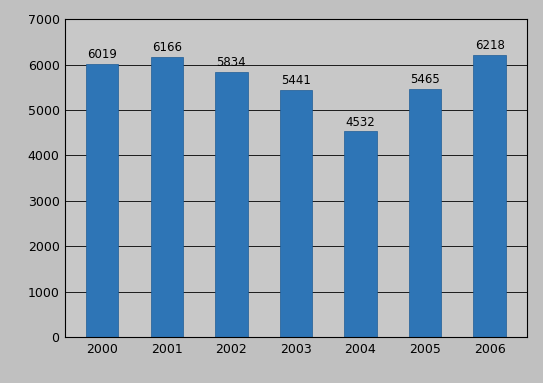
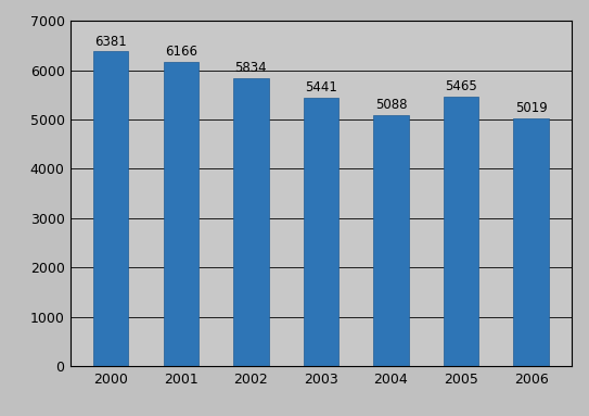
2000: 6019 -> 6381
2004: 4532 -> 5088
2006: 6218 -> 5019
